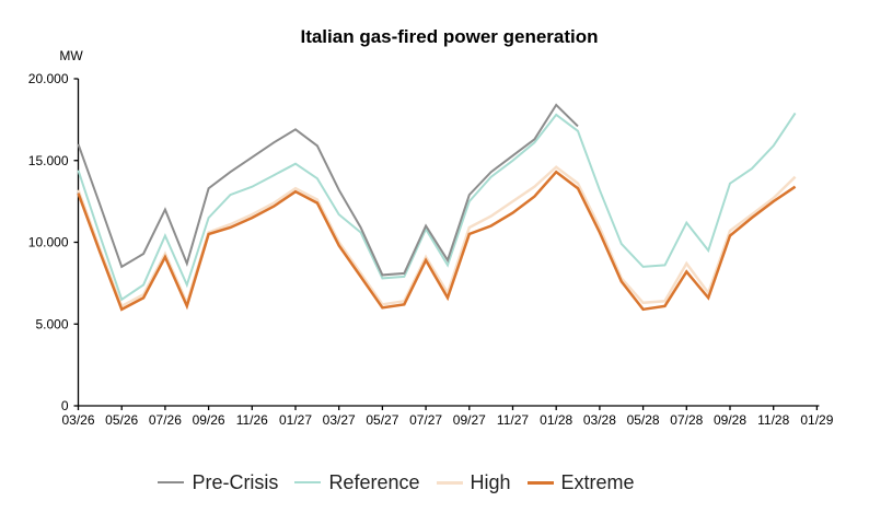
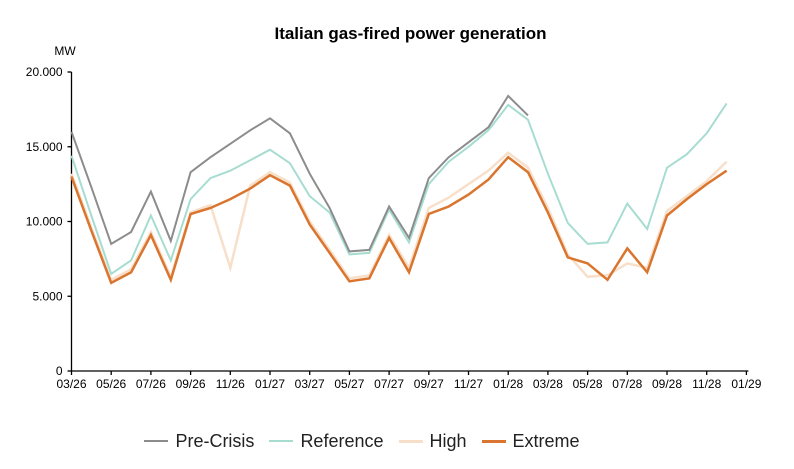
High/11/26: 11700 -> 6900
Extreme/05/28: 5900 -> 7200
High/07/28: 8700 -> 7200
